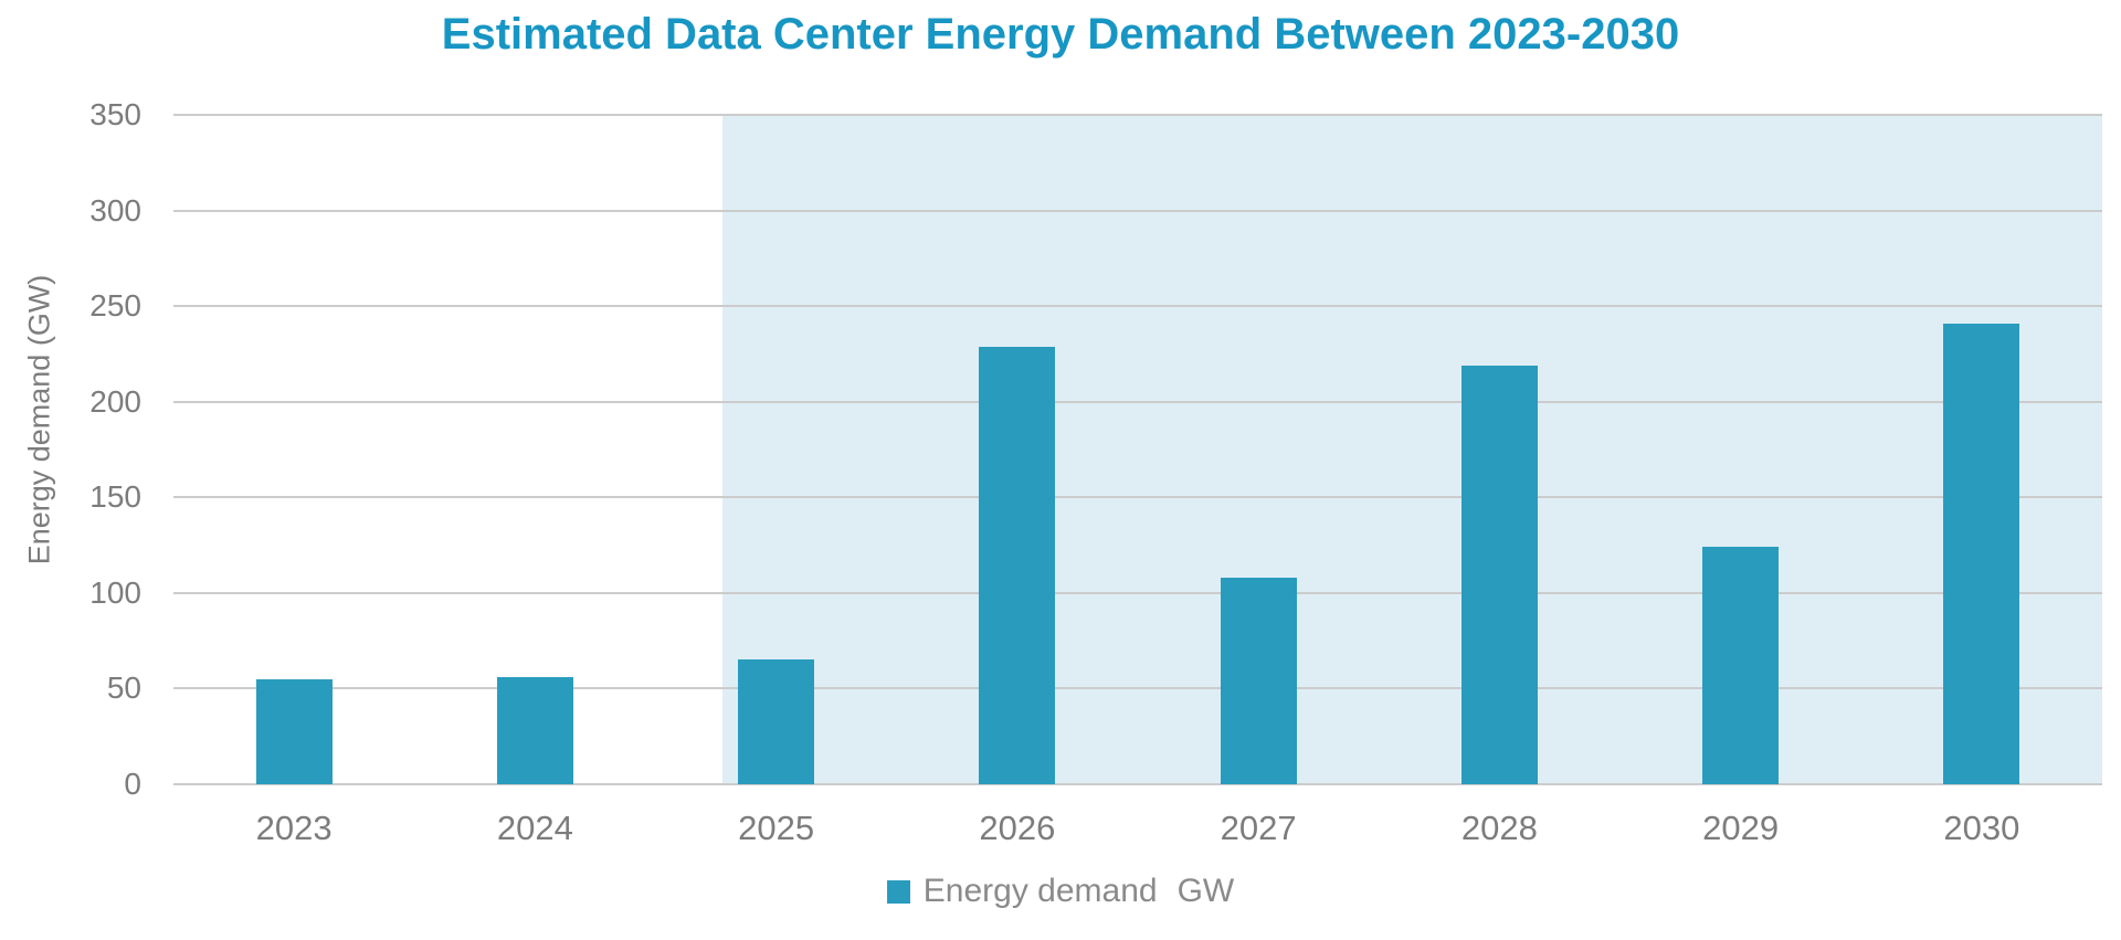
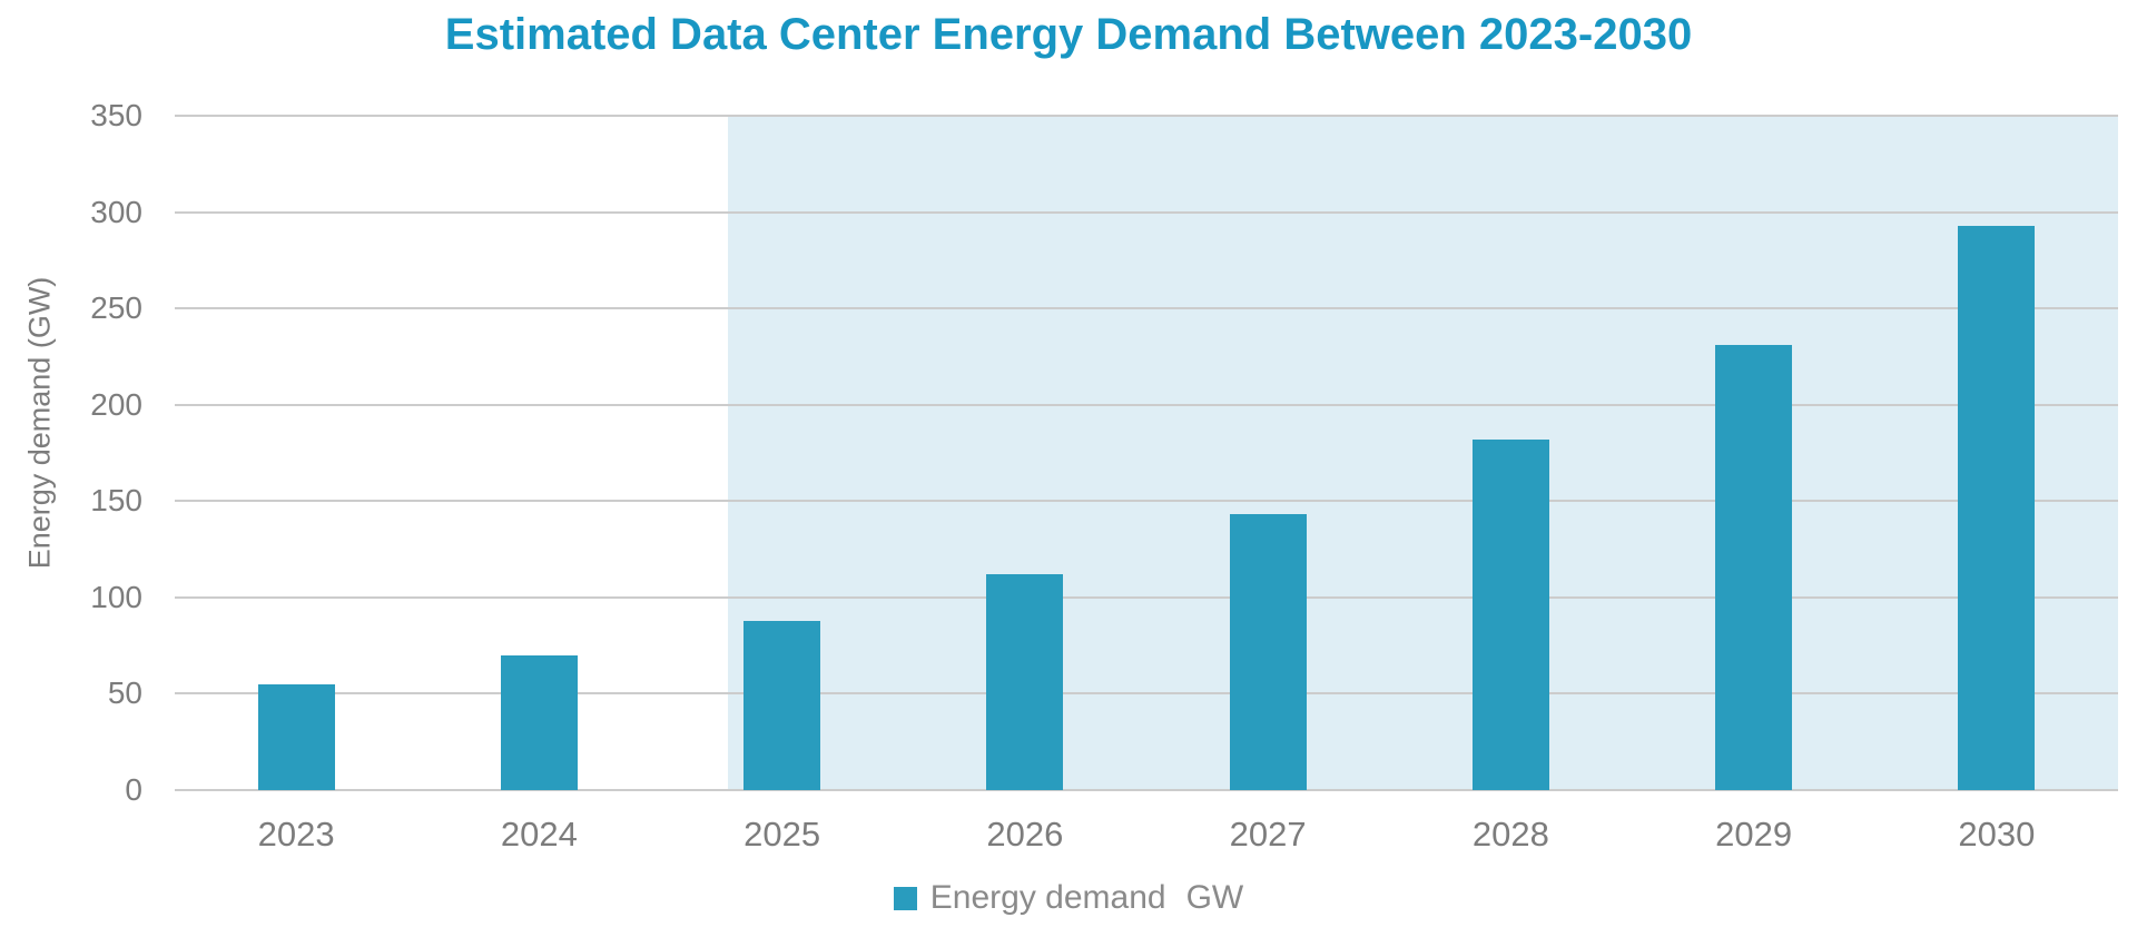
2024: 56 -> 70
2025: 65 -> 88
2026: 229 -> 112
2027: 108 -> 143
2028: 219 -> 182
2029: 124 -> 231
2030: 241 -> 293
